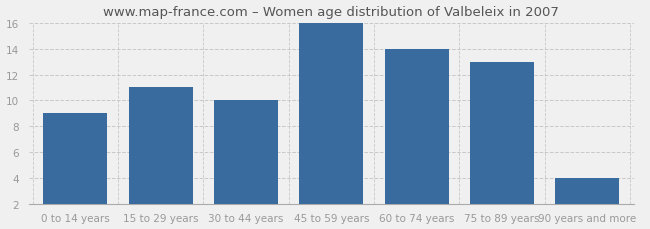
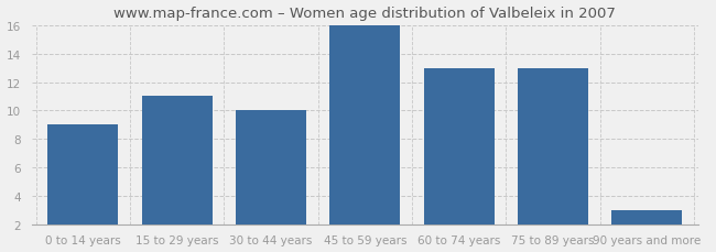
60 to 74 years: 14 -> 13
90 years and more: 4 -> 3
